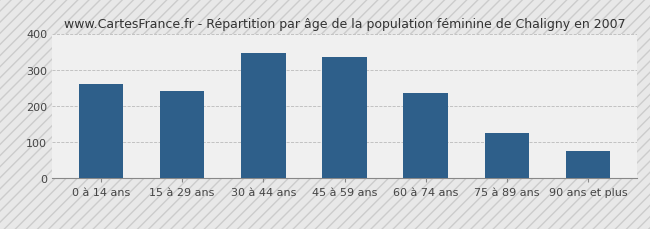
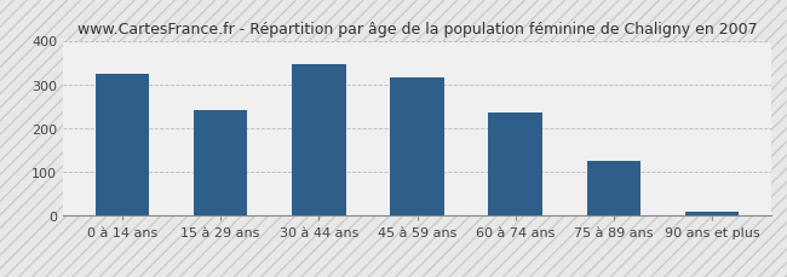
0 à 14 ans: 260 -> 325
45 à 59 ans: 335 -> 315
90 ans et plus: 75 -> 10
